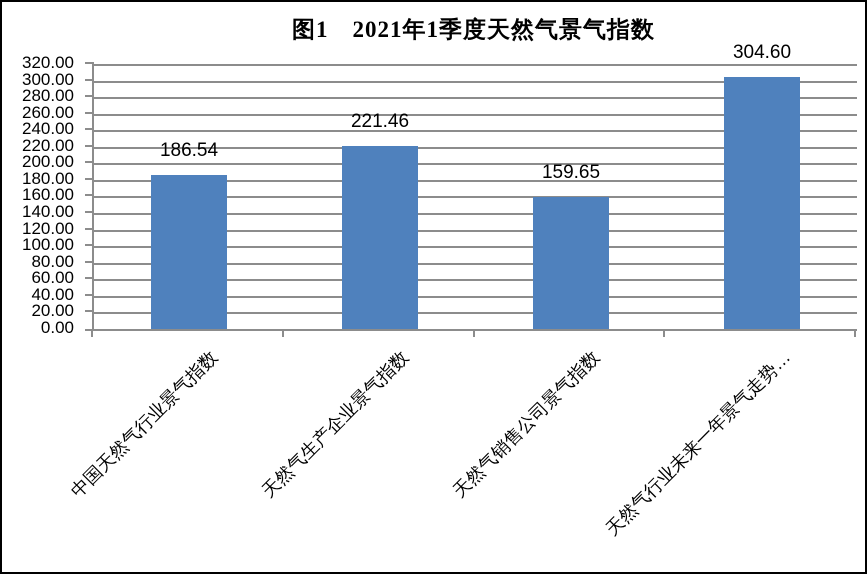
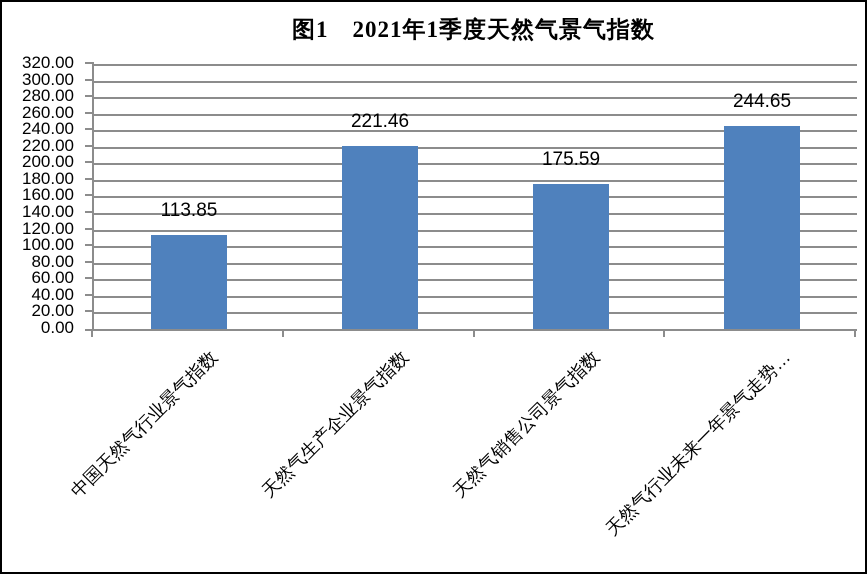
中国天然气行业景气指数: 186.54 -> 113.85
天然气销售公司景气指数: 159.65 -> 175.59
天然气行业未来一年景气走势…: 304.60 -> 244.65
